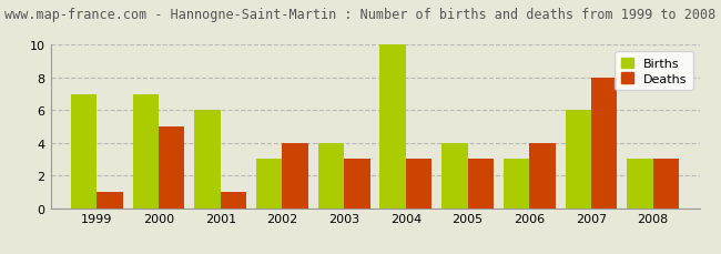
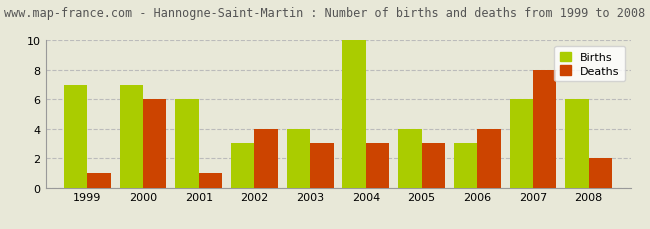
Deaths/2000: 5 -> 6
Births/2008: 3 -> 6
Deaths/2008: 3 -> 2
